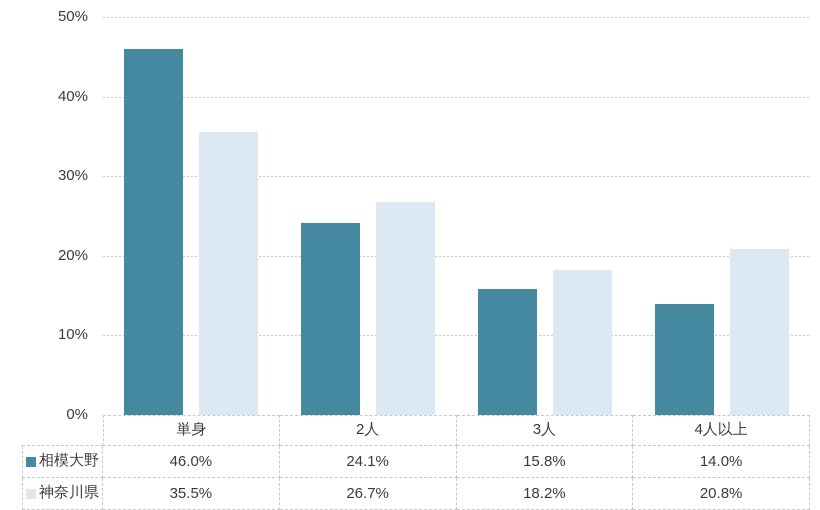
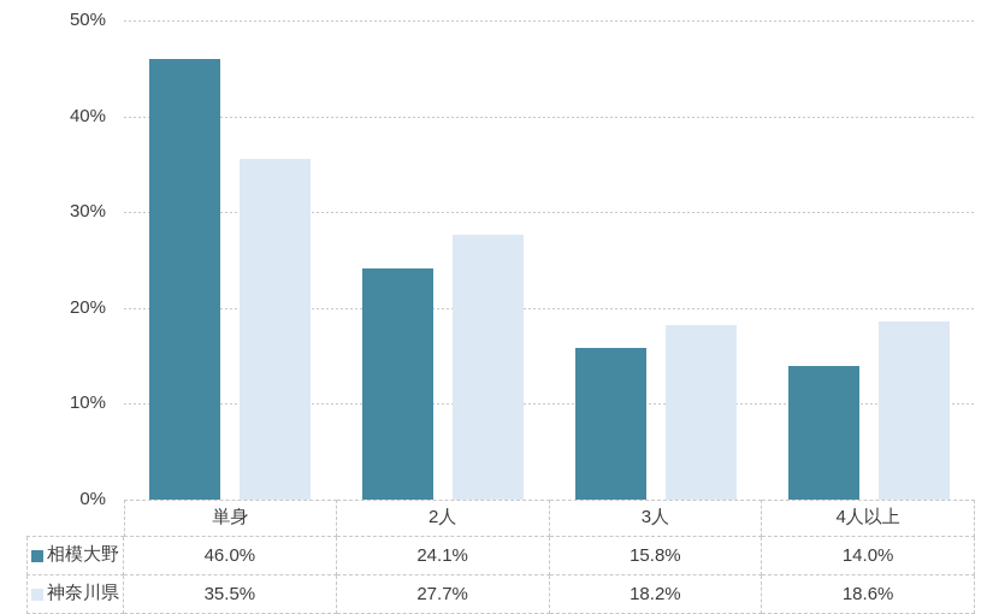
神奈川県/2人: 26.7% -> 27.7%
神奈川県/4人以上: 20.8% -> 18.6%
